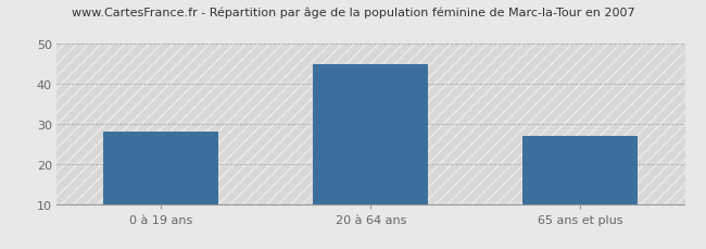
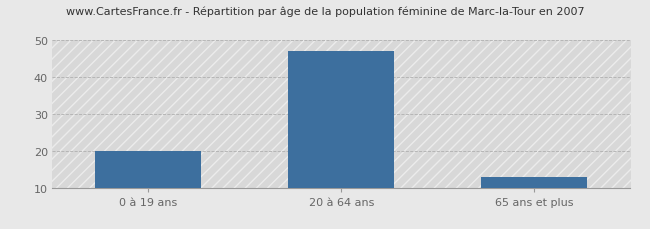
0 à 19 ans: 28 -> 20
20 à 64 ans: 45 -> 47
65 ans et plus: 27 -> 13
